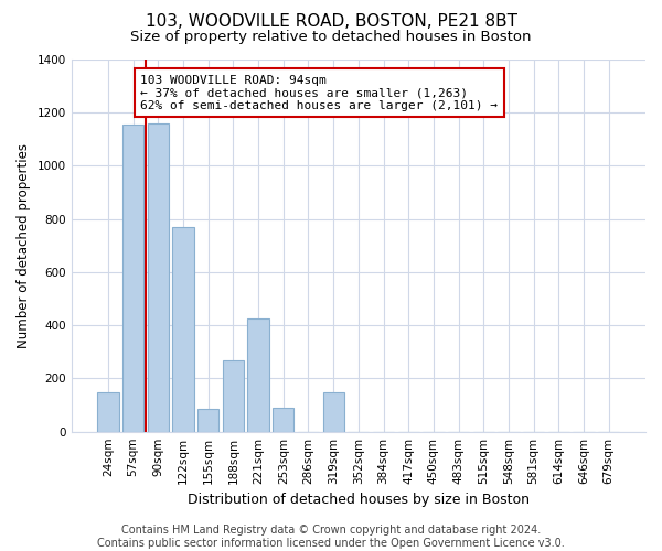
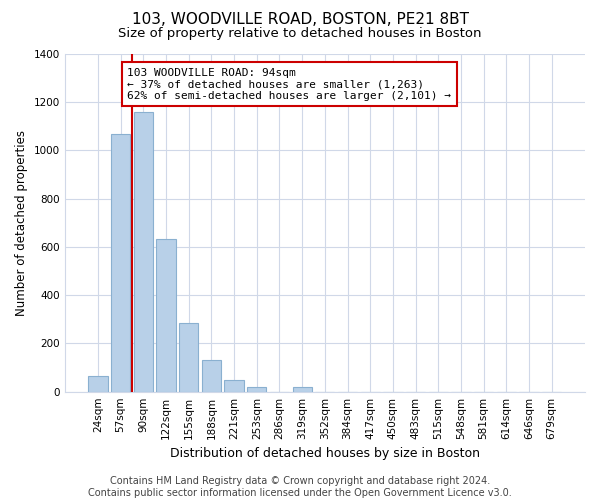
24sqm: 150 -> 65
57sqm: 1155 -> 1070
122sqm: 770 -> 635
155sqm: 85 -> 285
188sqm: 270 -> 130
221sqm: 425 -> 48
253sqm: 90 -> 20
319sqm: 150 -> 20
